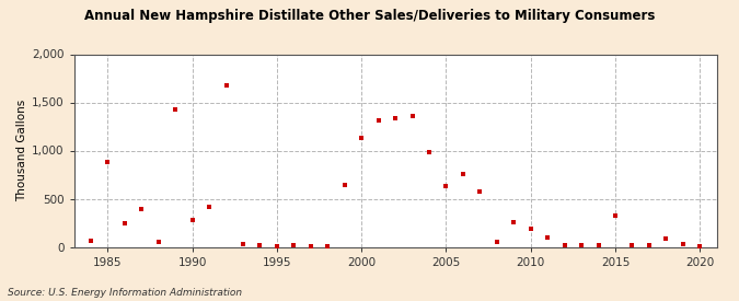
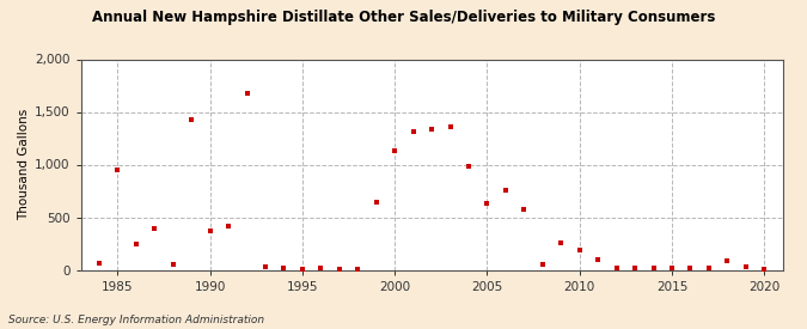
1985: 880 -> 950
1990: 280 -> 380
2015: 320 -> 20
